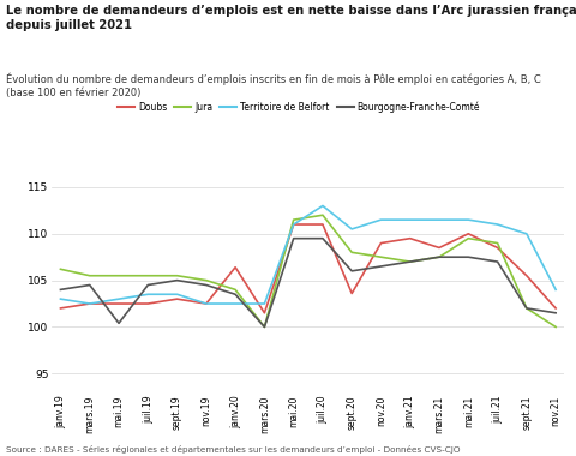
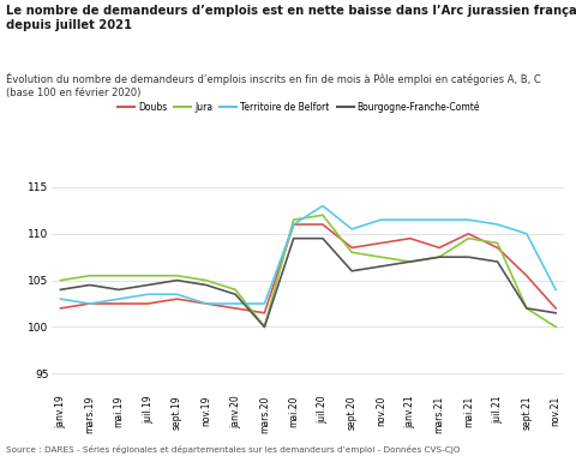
Jura/janv.19: 106.2 -> 105.0
Bourgogne-Franche-Comté/mai.19: 100.4 -> 104.0
Doubs/janv.20: 106.4 -> 102.0
Doubs/sept.20: 103.6 -> 108.5
